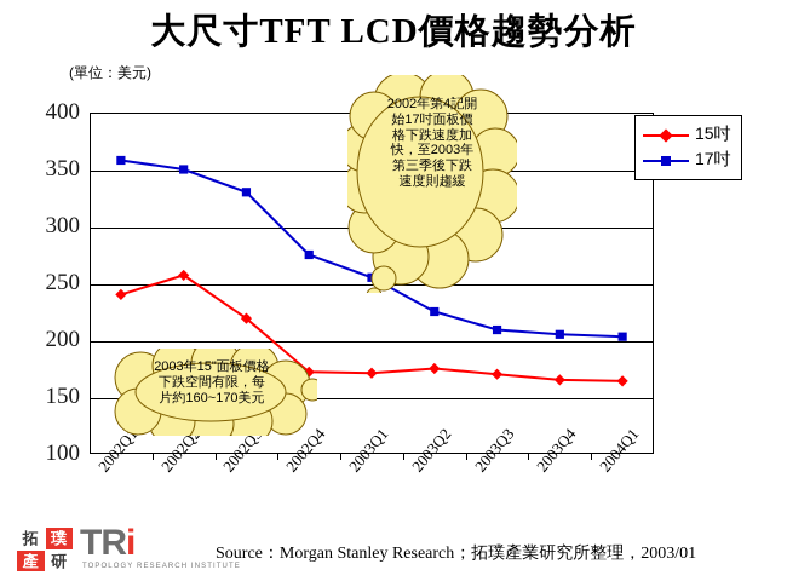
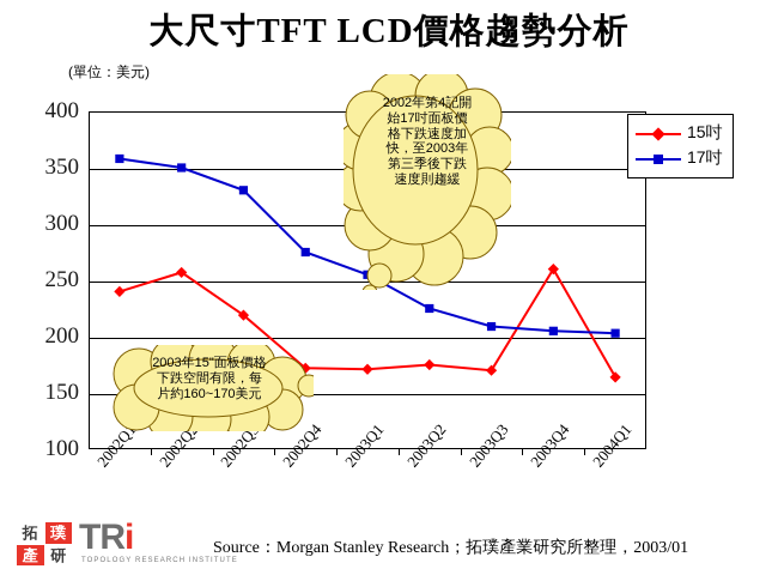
15吋/2003Q4: 160 -> 260
